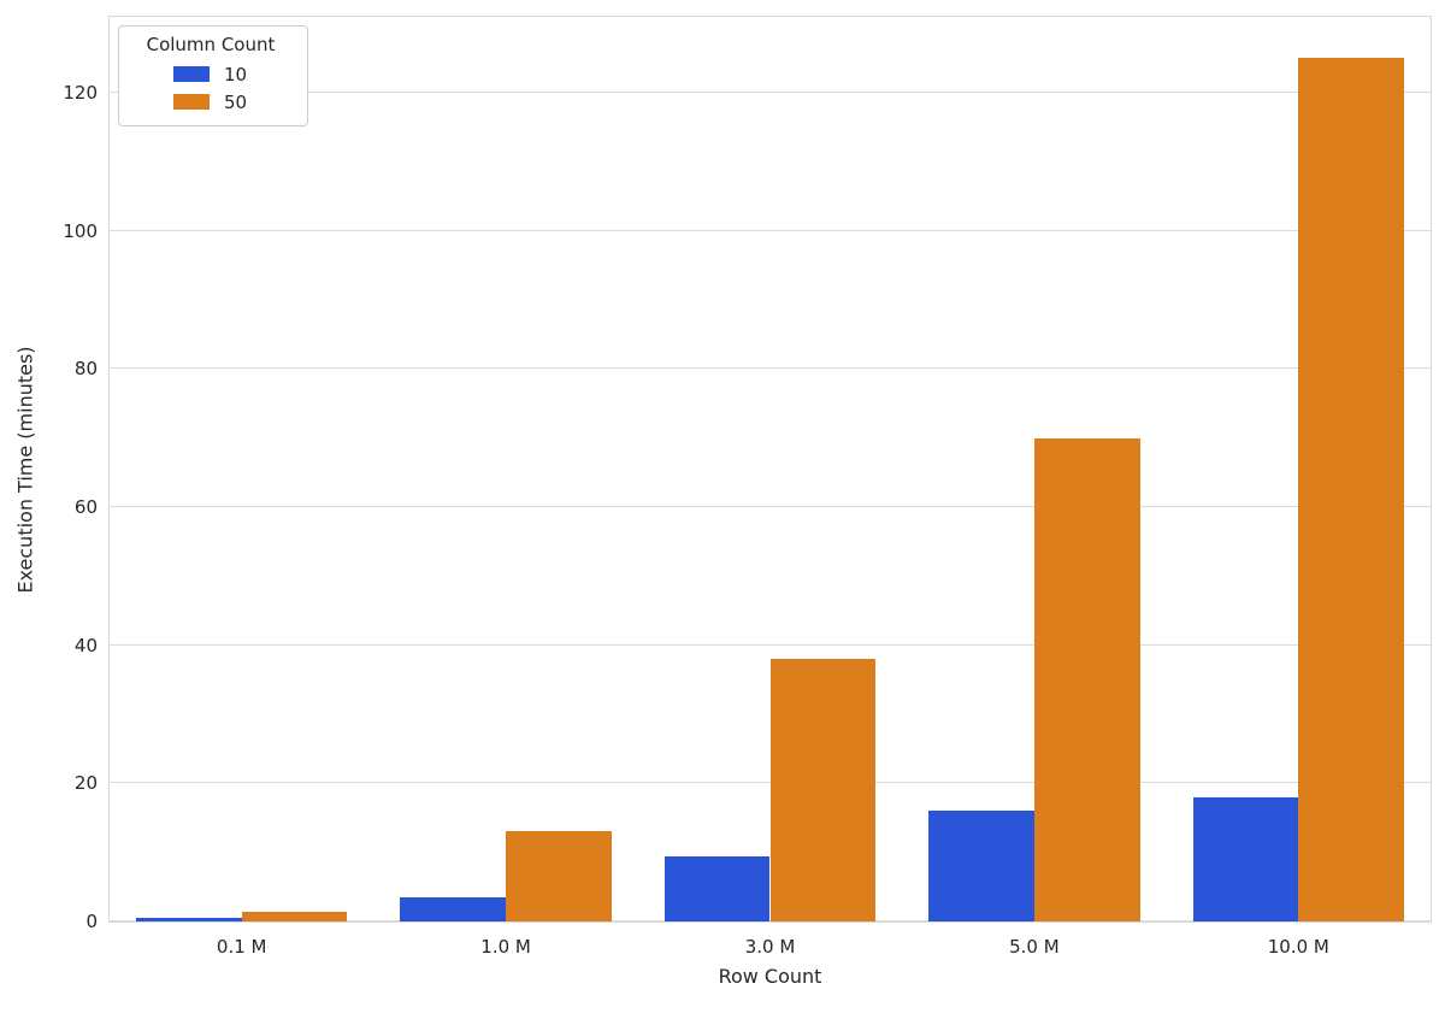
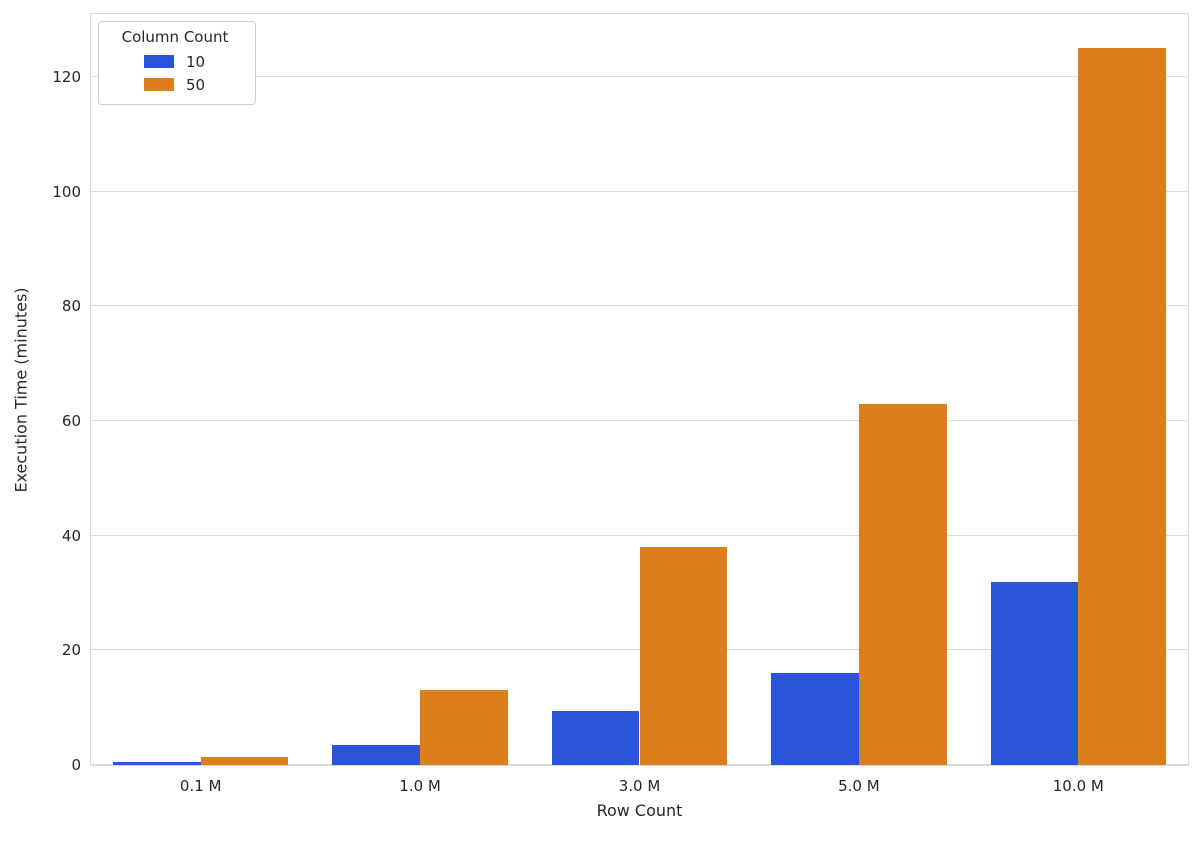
50/5.0 M: 70 -> 63
10/10.0 M: 18 -> 32
